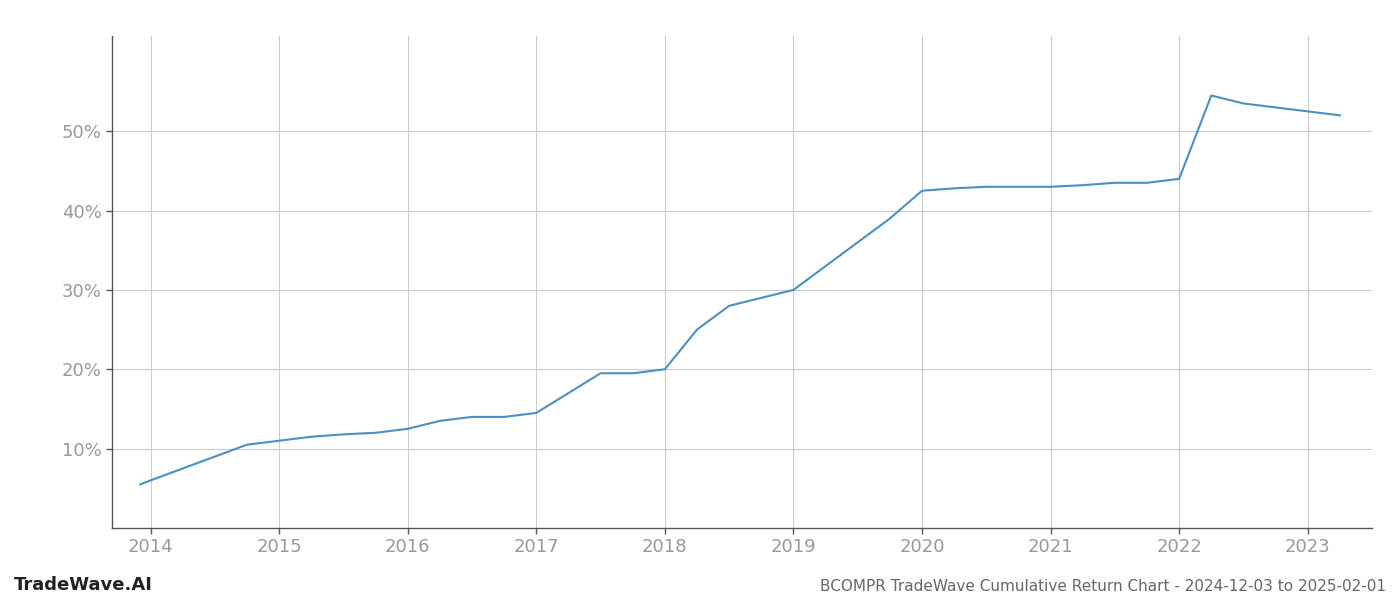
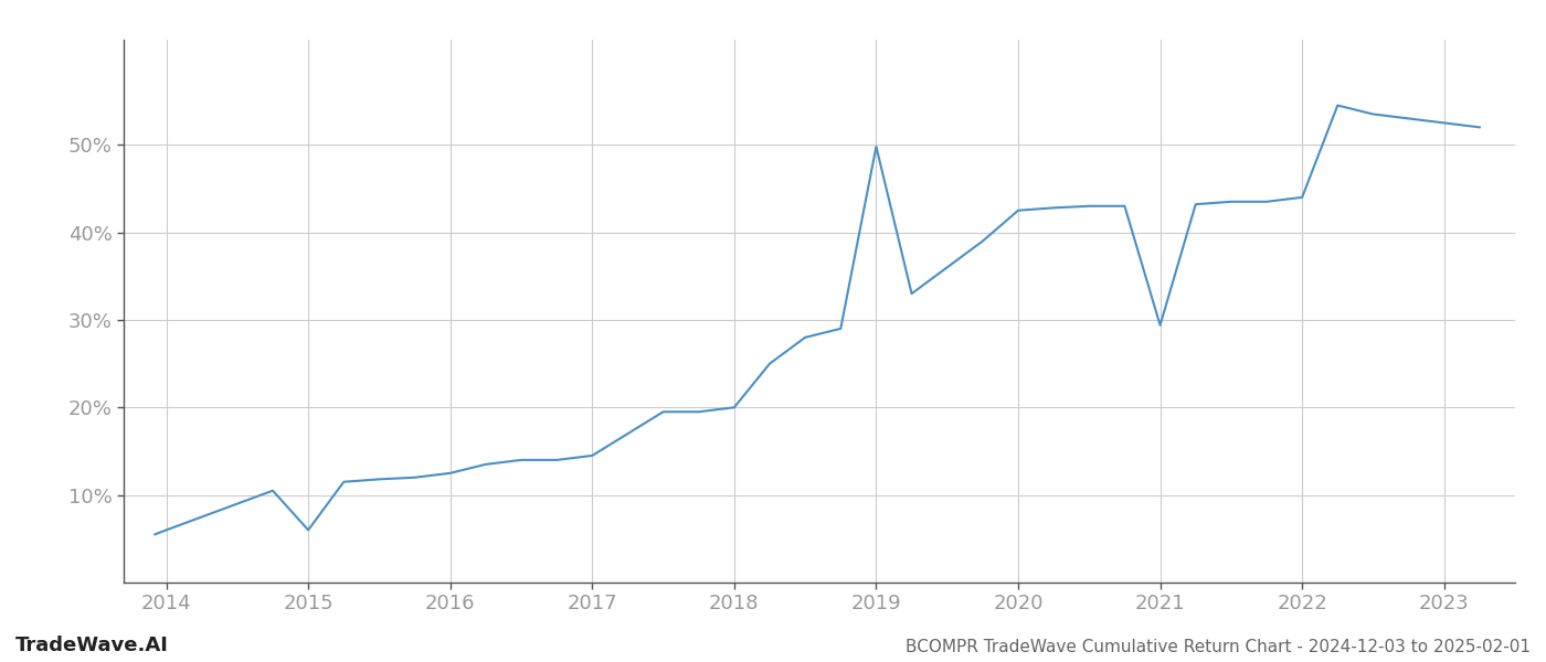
2015: 11.0% -> 6.0%
2019: 30.0% -> 49.8%
2021: 43.0% -> 29.4%
